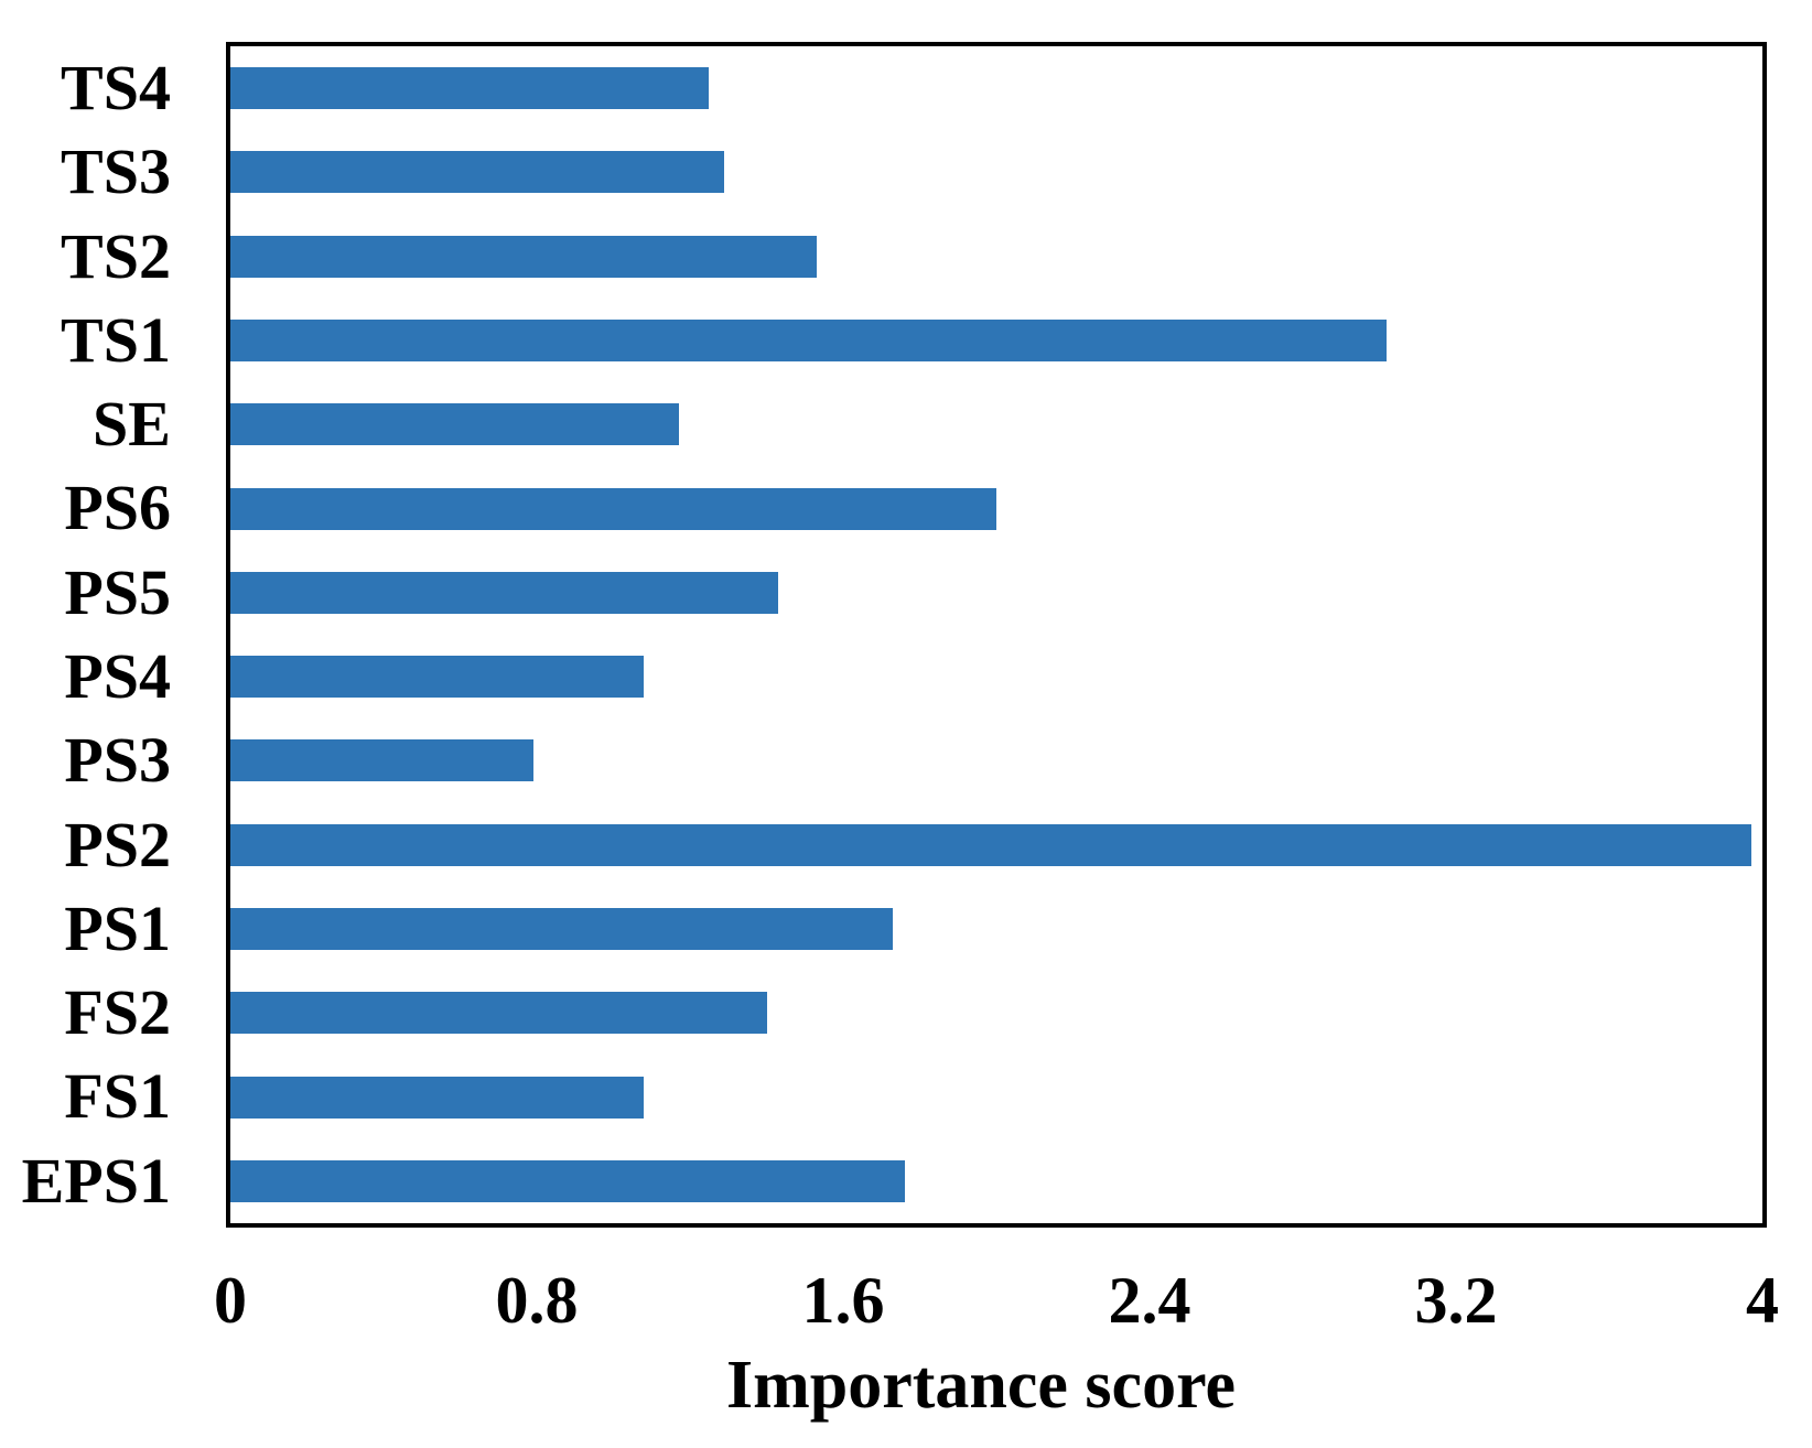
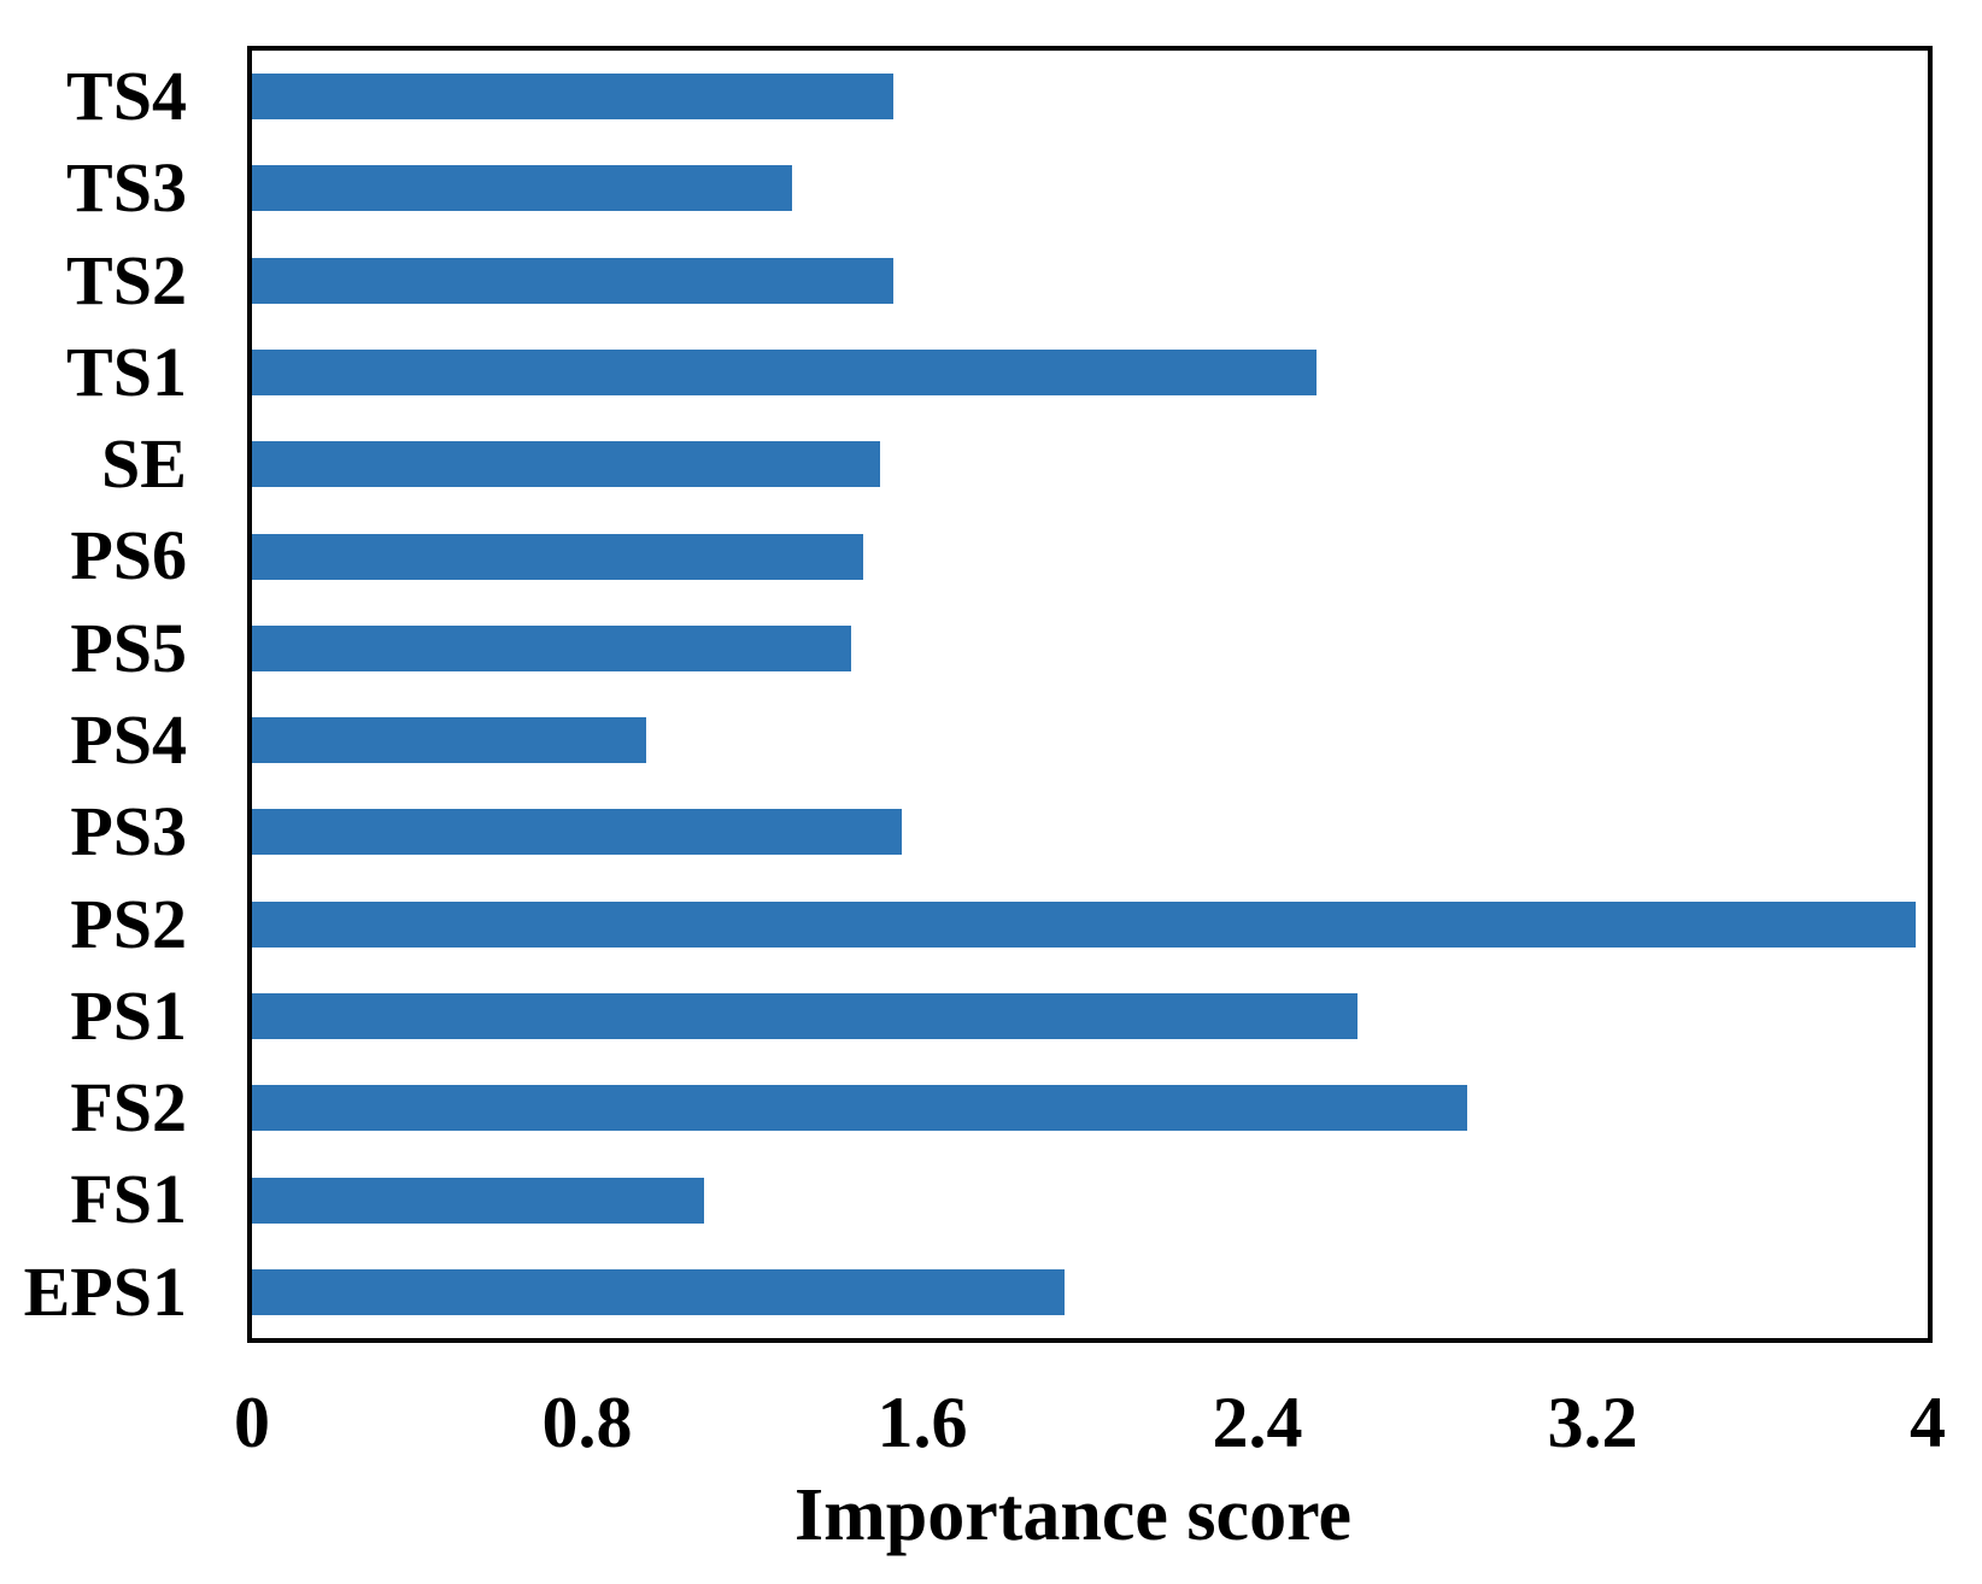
TS4: 1.25 -> 1.53
TS1: 3.02 -> 2.54
SE: 1.17 -> 1.50
PS6: 2.00 -> 1.46
PS4: 1.08 -> 0.94
PS3: 0.79 -> 1.55
PS1: 1.73 -> 2.64
FS2: 1.40 -> 2.90
EPS1: 1.76 -> 1.94
